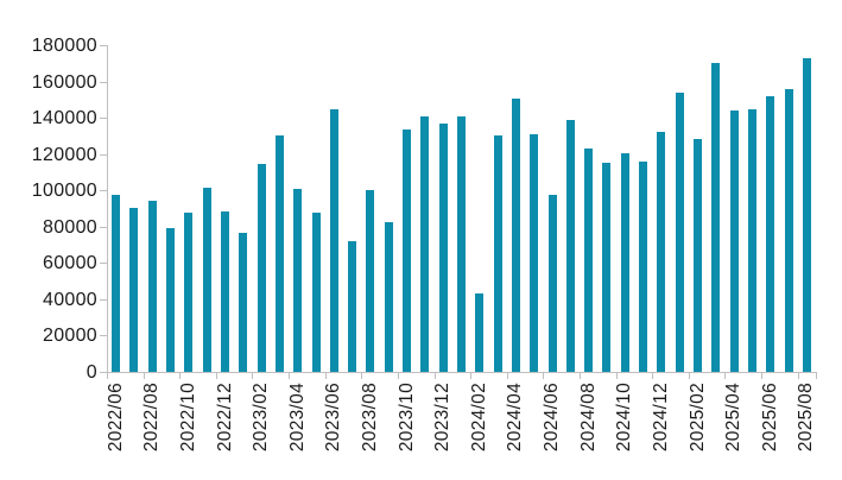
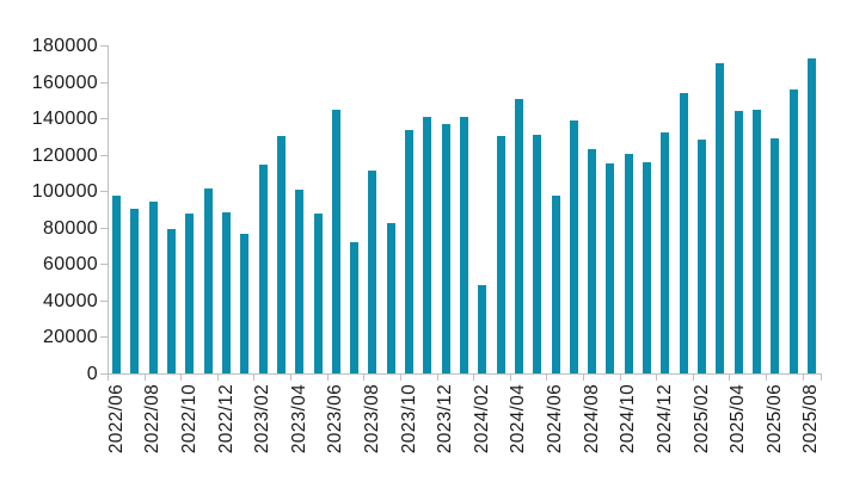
2023/08: 100000 -> 112000
2024/02: 43000 -> 48000
2025/06: 152000 -> 129000
